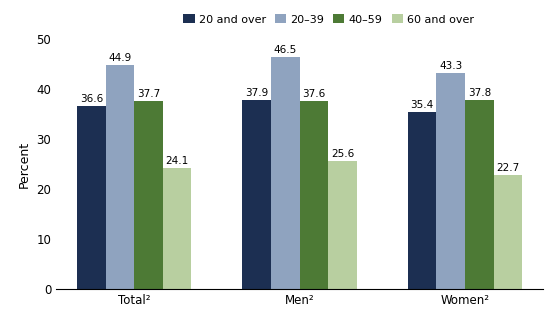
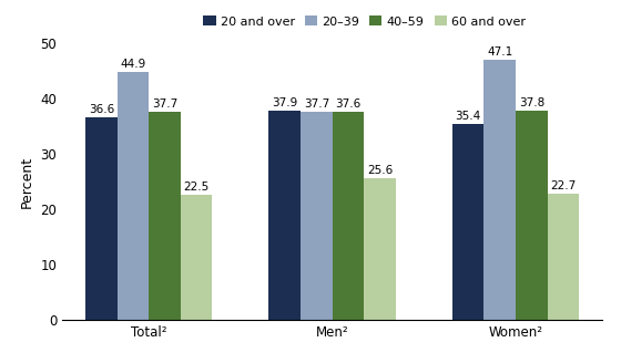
60 and over/Total²: 24.1 -> 22.5
20–39/Men²: 46.5 -> 37.7
20–39/Women²: 43.3 -> 47.1
